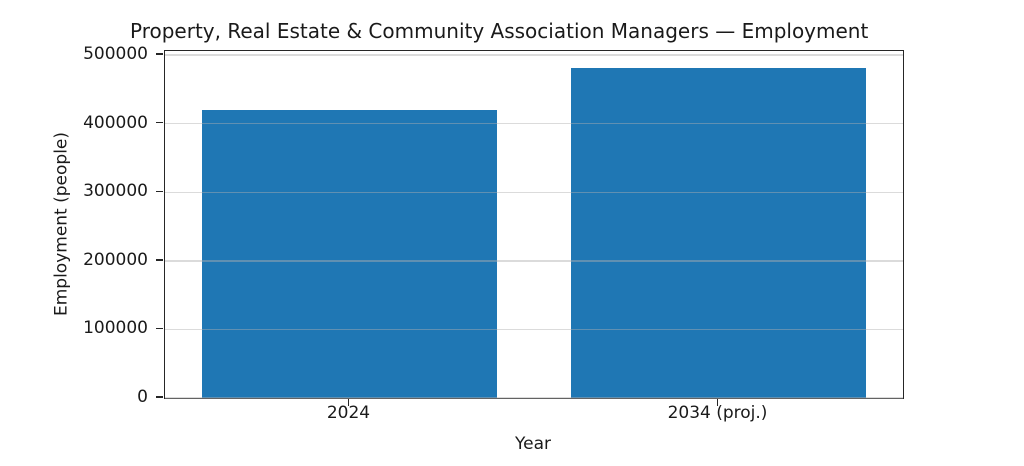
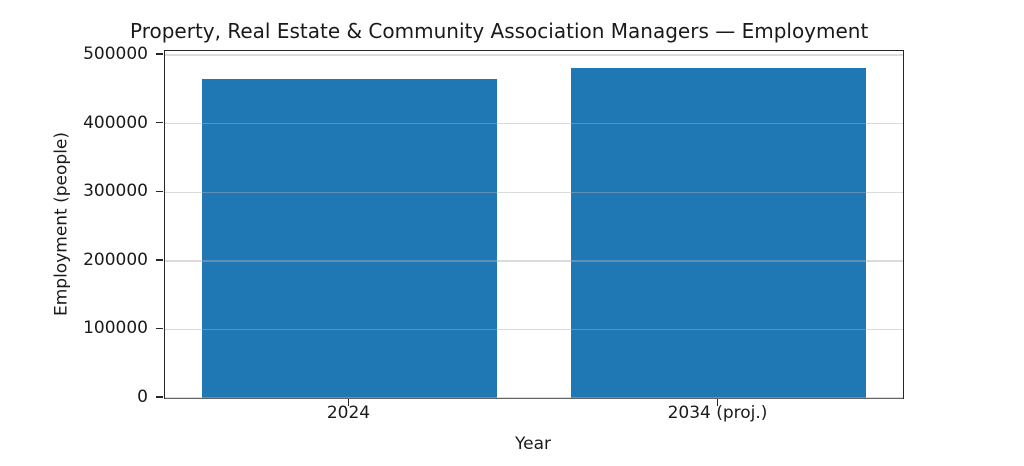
2024: 420000 -> 470000
